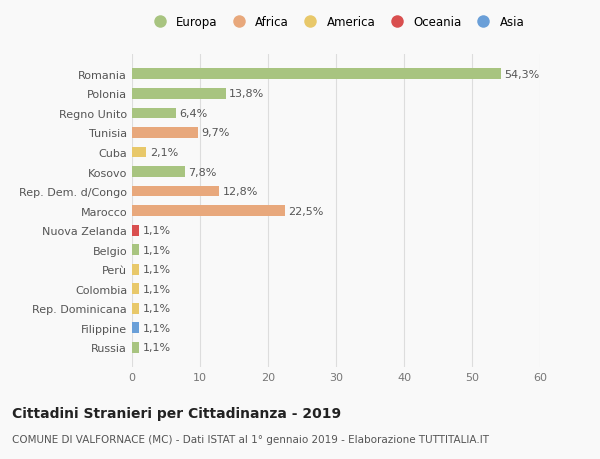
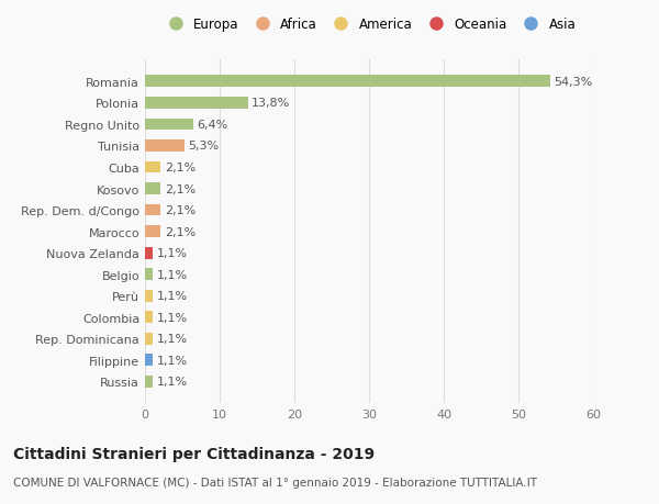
Tunisia: 9,7% -> 5,3%
Kosovo: 7,8% -> 2,1%
Rep. Dem. d/Congo: 12,8% -> 2,1%
Marocco: 22,5% -> 2,1%
